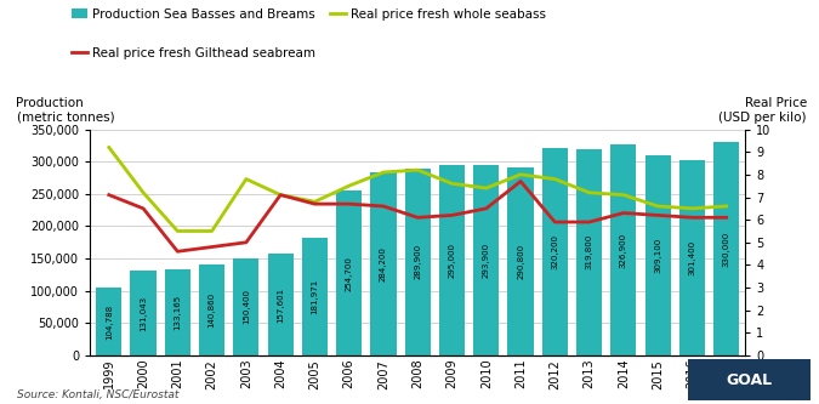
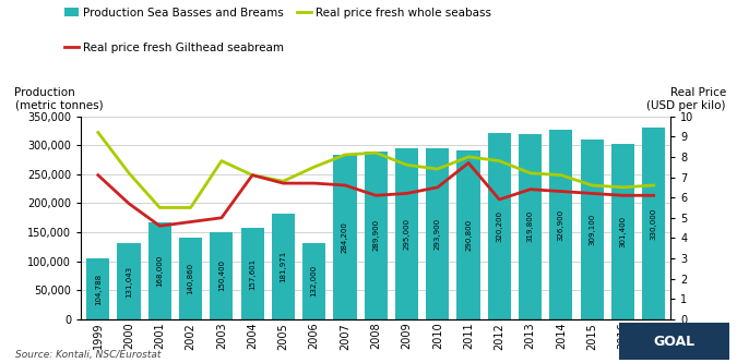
Real price fresh Gilthead seabream/2000: 6.5 -> 5.7
Production Sea Basses and Breams/2001: 133,000 -> 168,000
Production Sea Basses and Breams/2006: 255,000 -> 132,000
Real price fresh Gilthead seabream/2013: 5.9 -> 6.4
